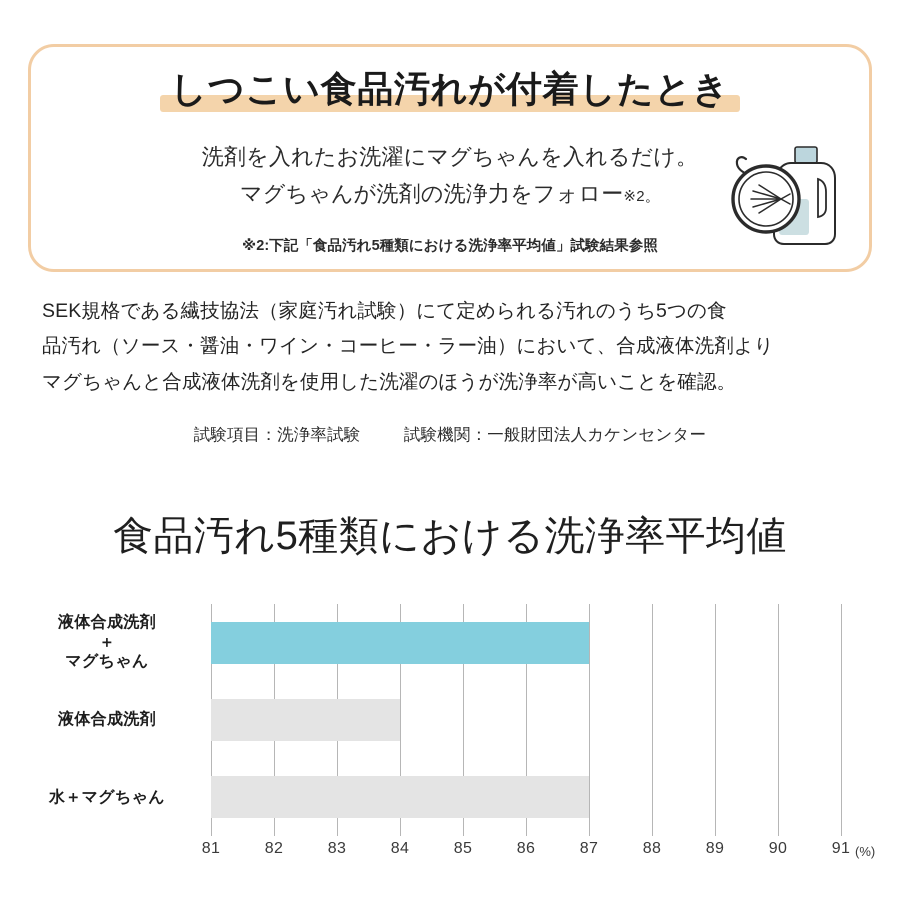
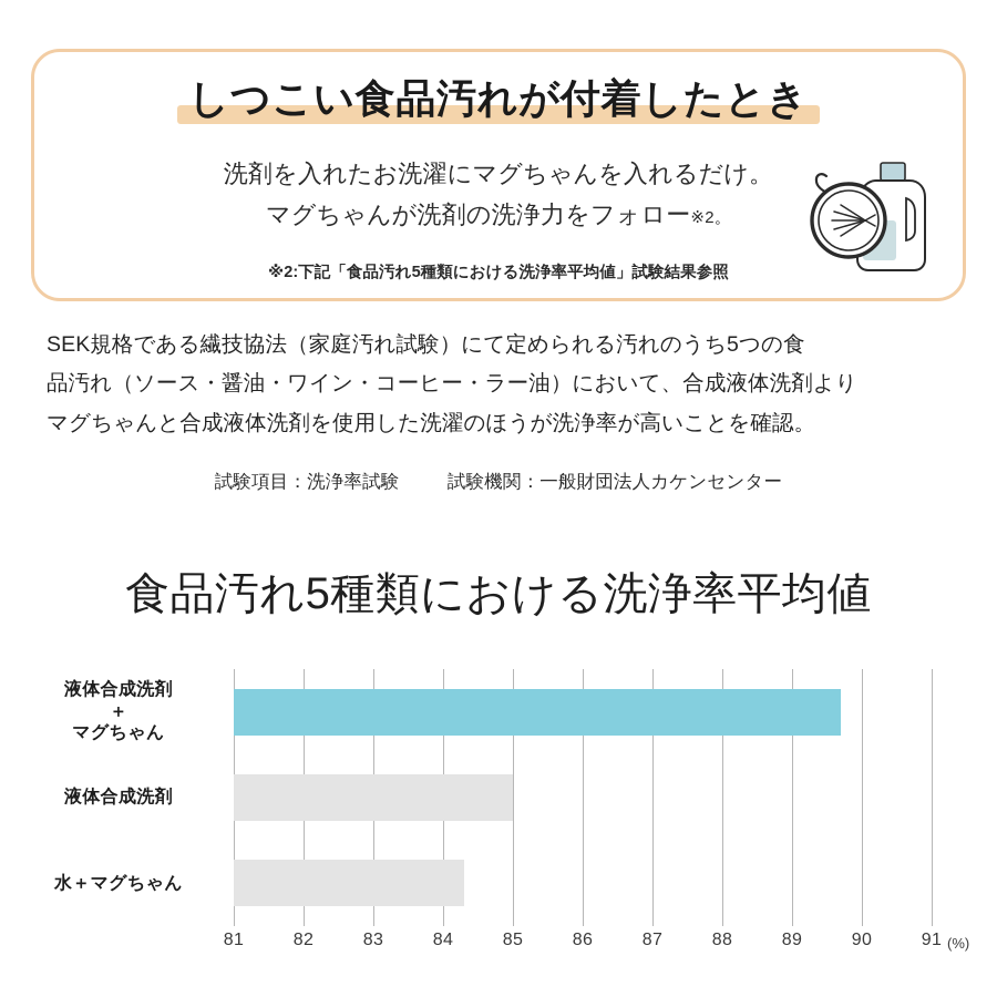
液体合成洗剤 ＋ マグちゃん: 87.0 -> 89.7
液体合成洗剤: 84.0 -> 85.0
水＋マグちゃん: 87.0 -> 84.3
